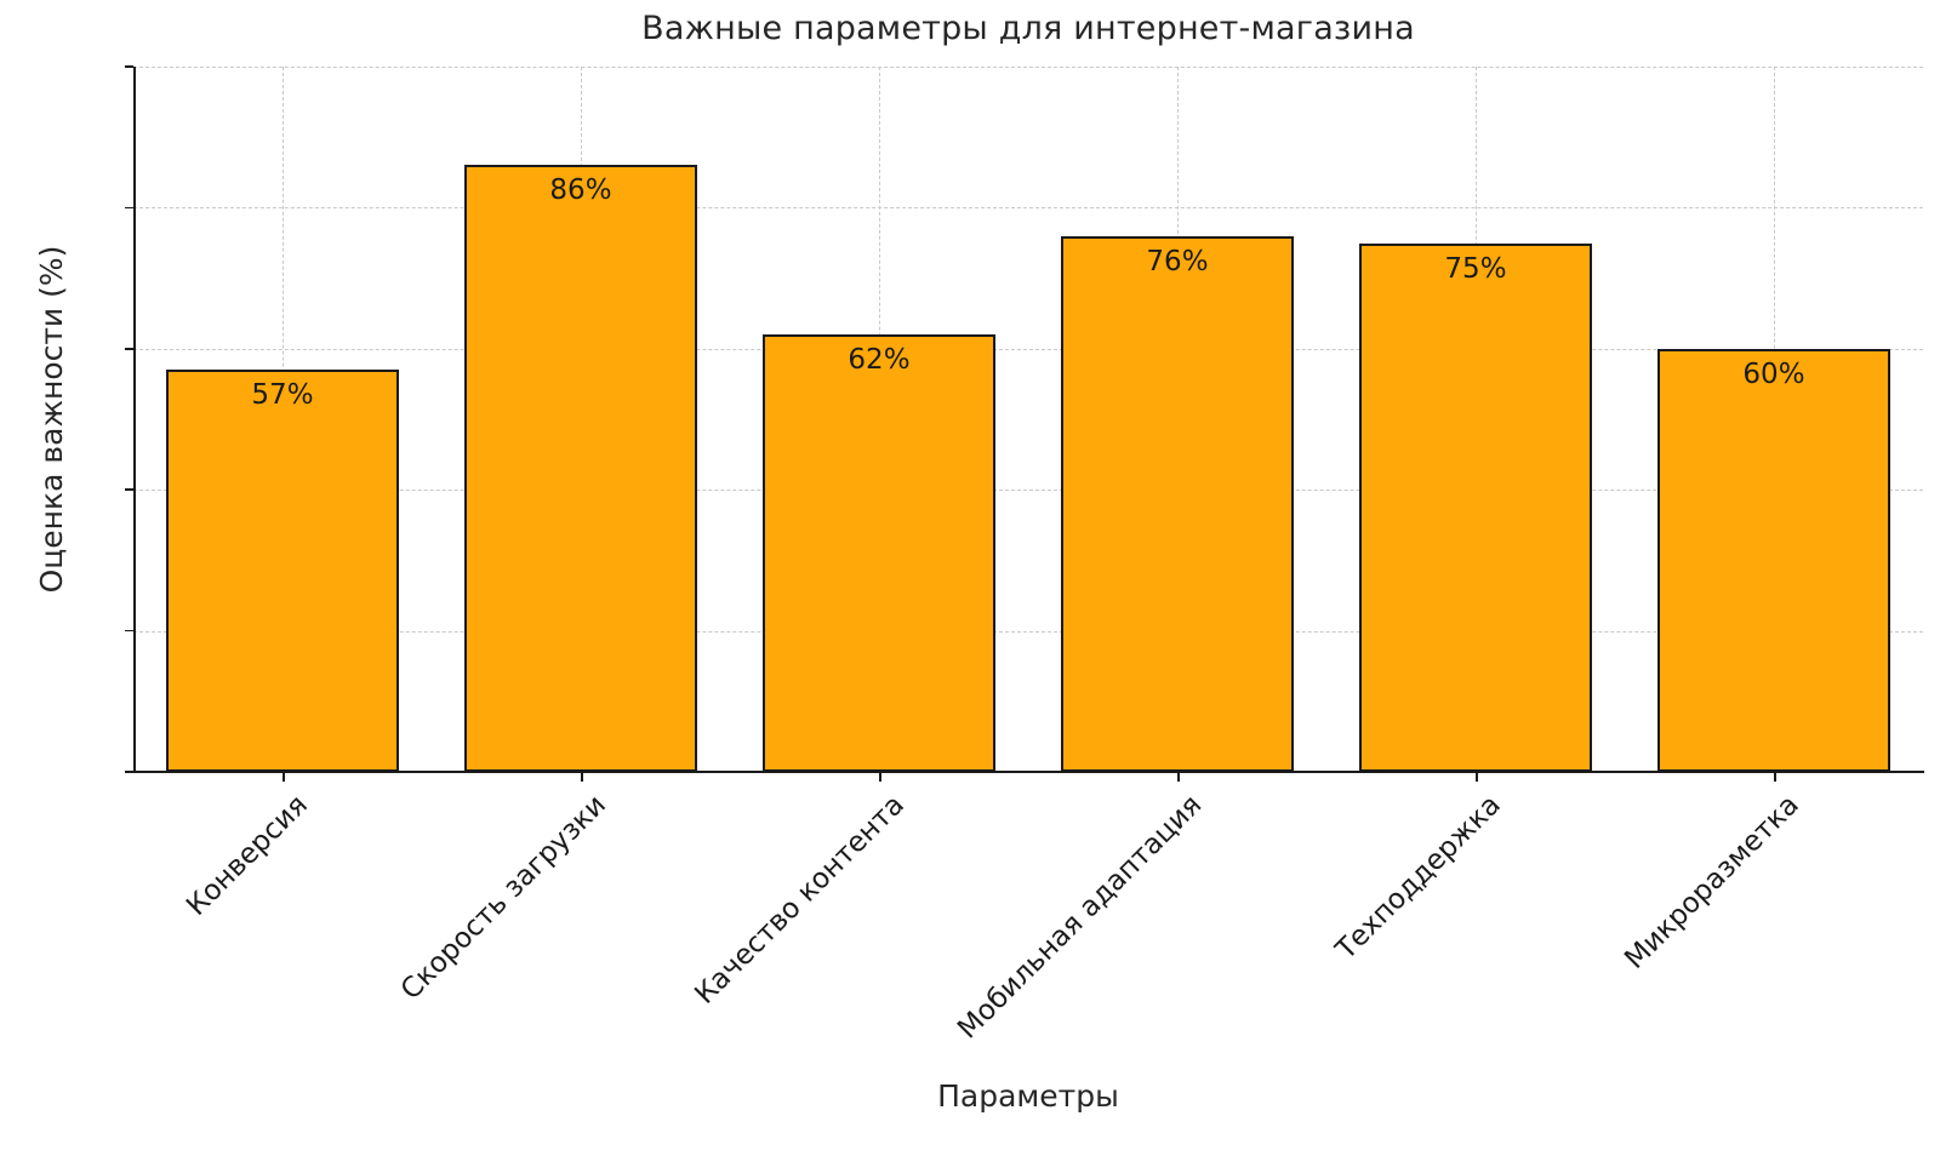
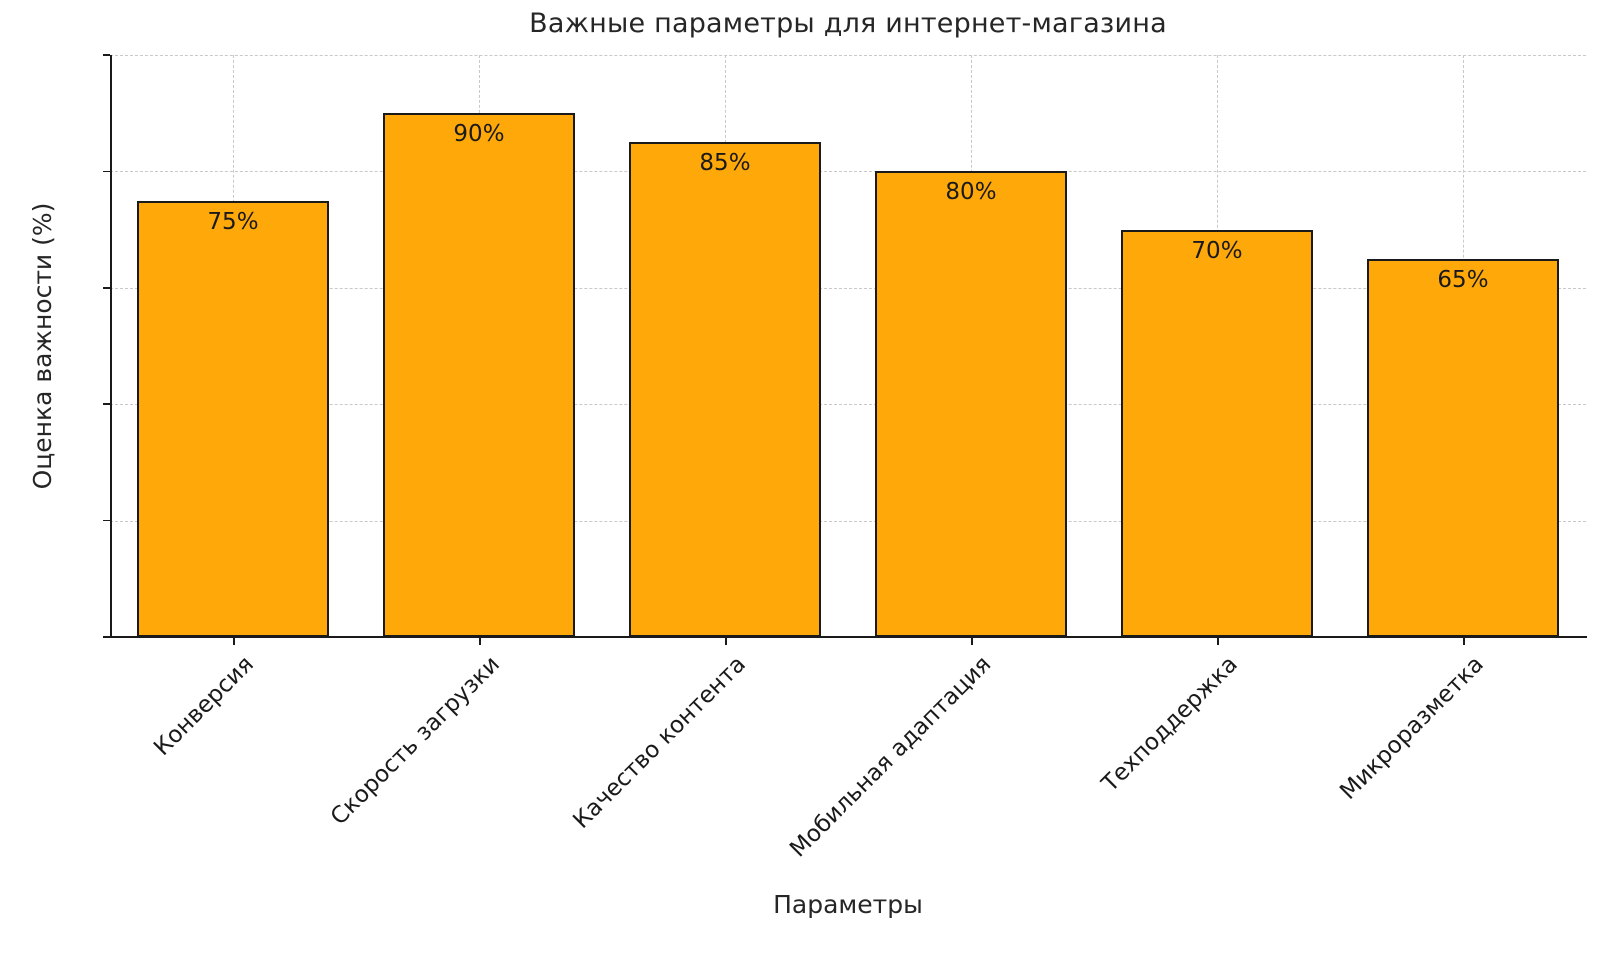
Конверсия: 57% -> 75%
Скорость загрузки: 86% -> 90%
Качество контента: 62% -> 85%
Мобильная адаптация: 76% -> 80%
Техподдержка: 75% -> 70%
Микроразметка: 60% -> 65%
